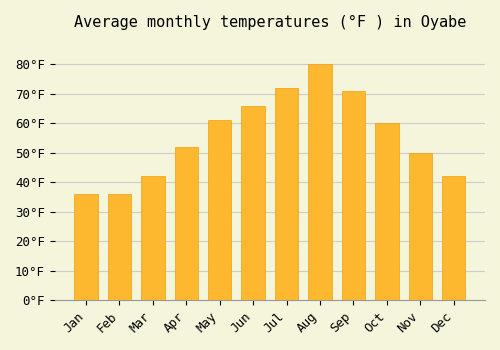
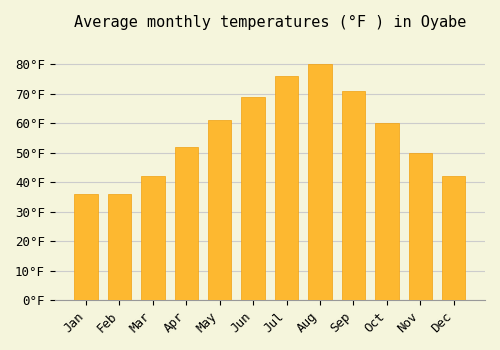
Jun: 66°F -> 69°F
Jul: 72°F -> 76°F
